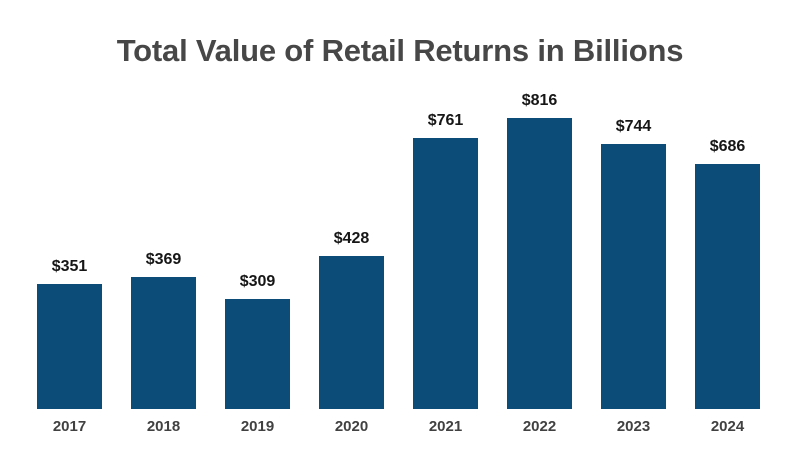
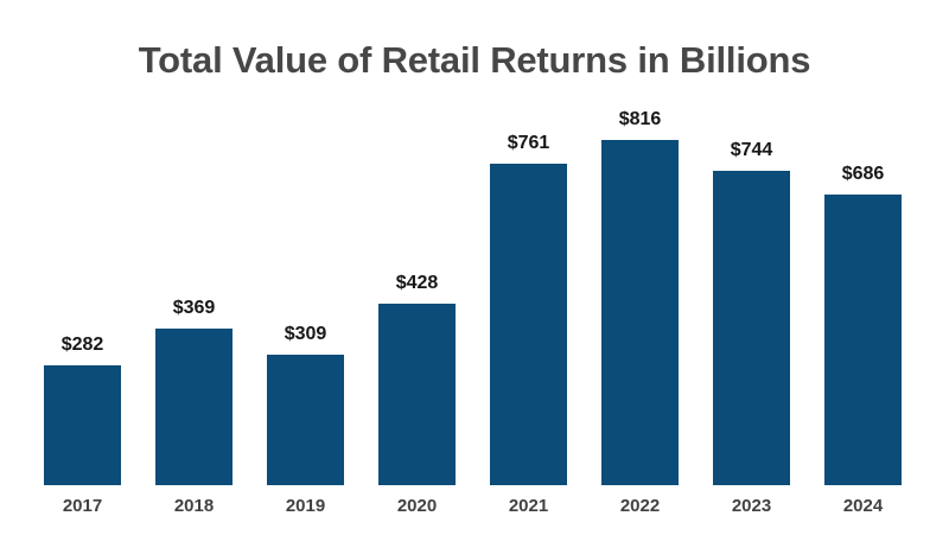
2017: $351 -> $282
